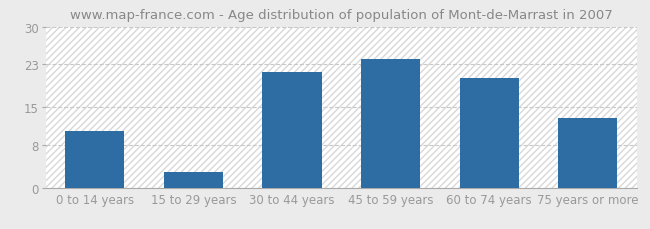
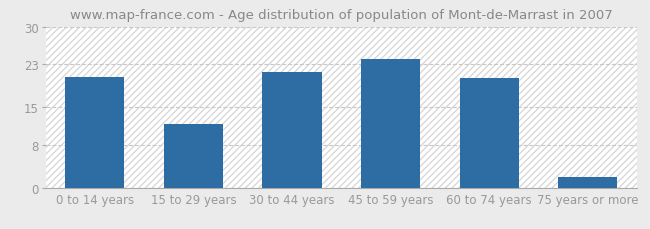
0 to 14 years: 10.5 -> 20.6
15 to 29 years: 3.0 -> 11.8
75 years or more: 13.0 -> 2.0
